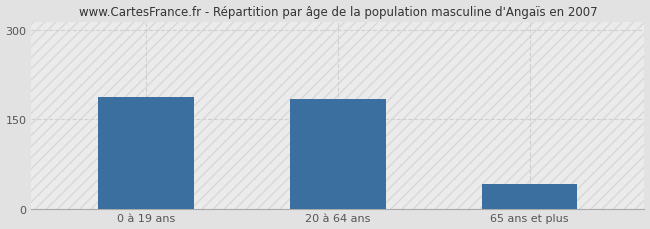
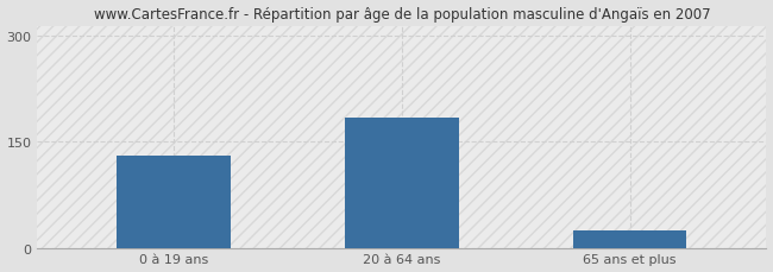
0 à 19 ans: 188 -> 130
65 ans et plus: 42 -> 25
